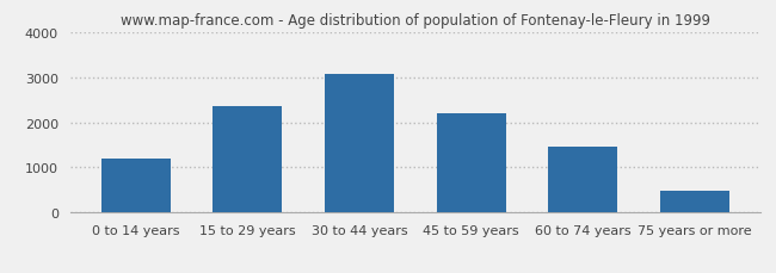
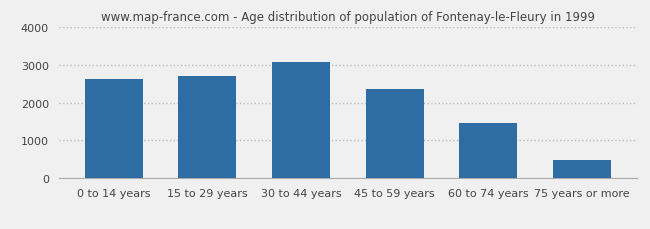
0 to 14 years: 1200 -> 2620
15 to 29 years: 2350 -> 2700
45 to 59 years: 2200 -> 2350
